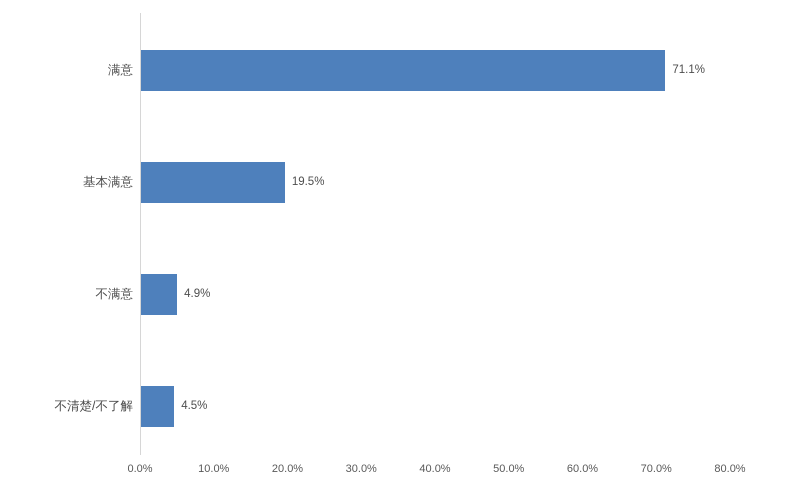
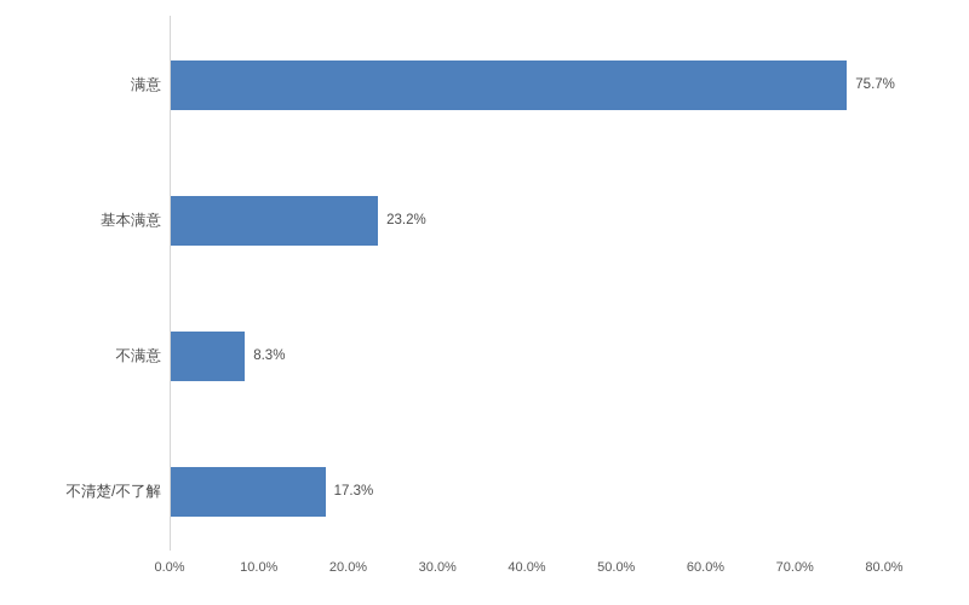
满意: 71.1% -> 75.7%
基本满意: 19.5% -> 23.2%
不满意: 4.9% -> 8.3%
不清楚/不了解: 4.5% -> 17.3%
